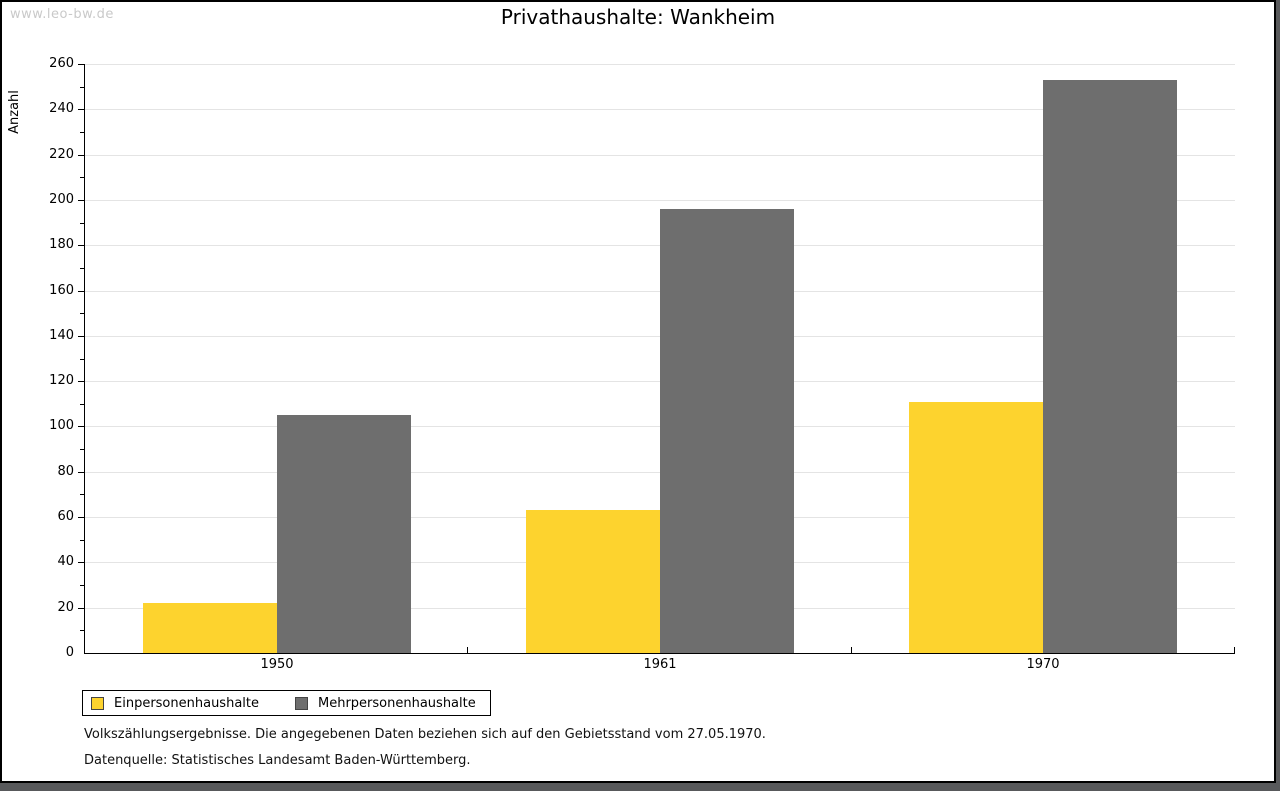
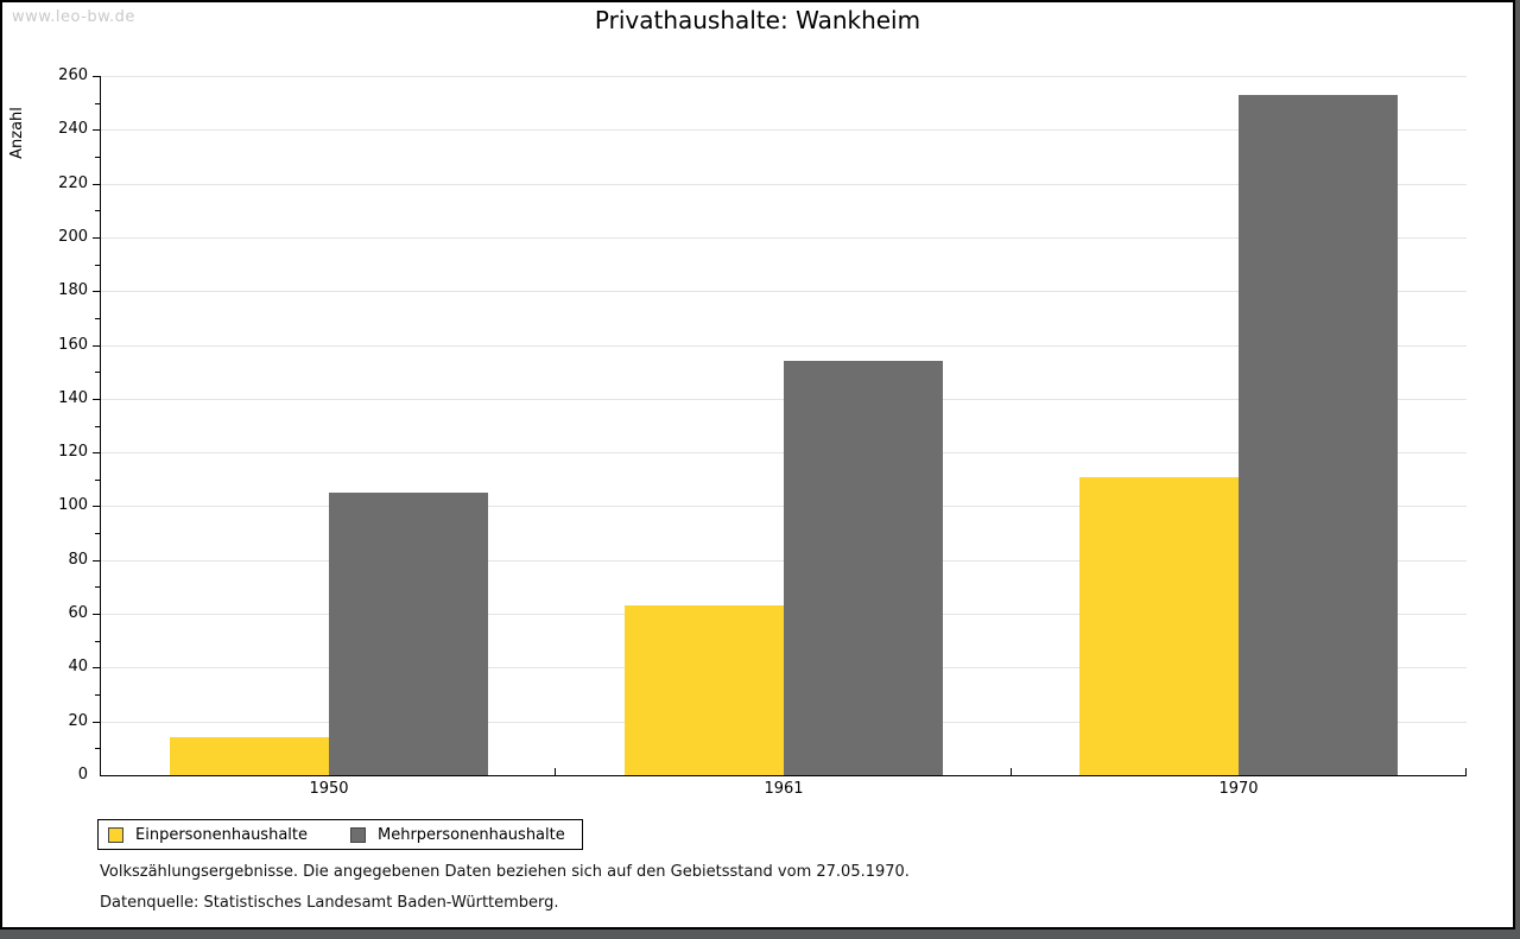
Einpersonenhaushalte/1950: 22 -> 14
Mehrpersonenhaushalte/1961: 196 -> 154
